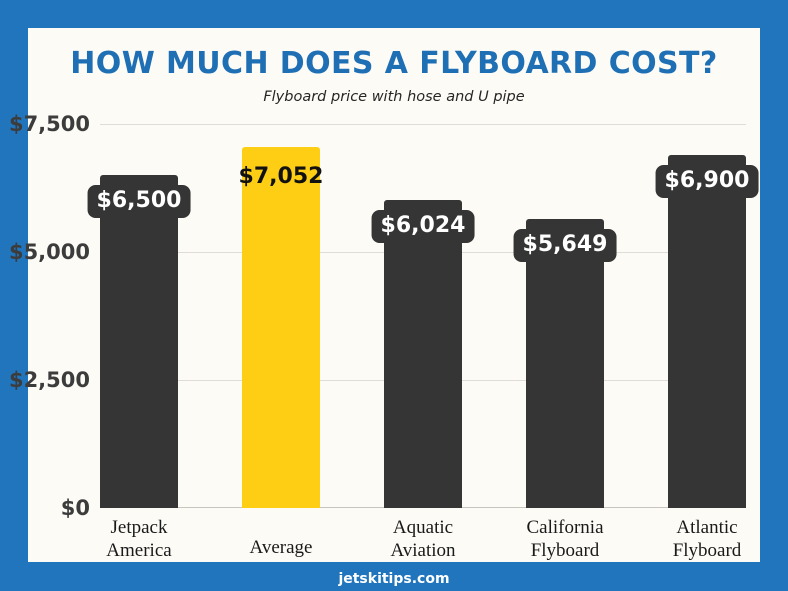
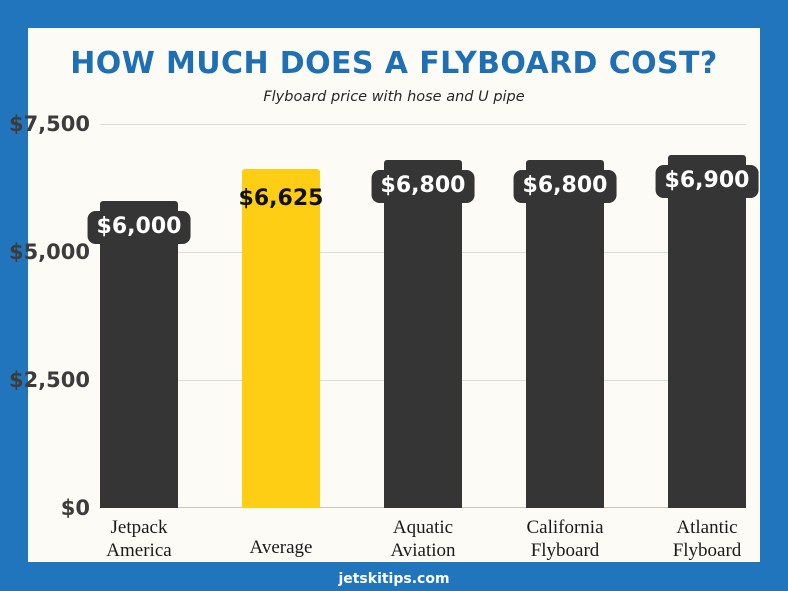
Jetpack America: $6,500 -> $6,000
Average: $7,052 -> $6,625
Aquatic Aviation: $6,024 -> $6,800
California Flyboard: $5,649 -> $6,800
